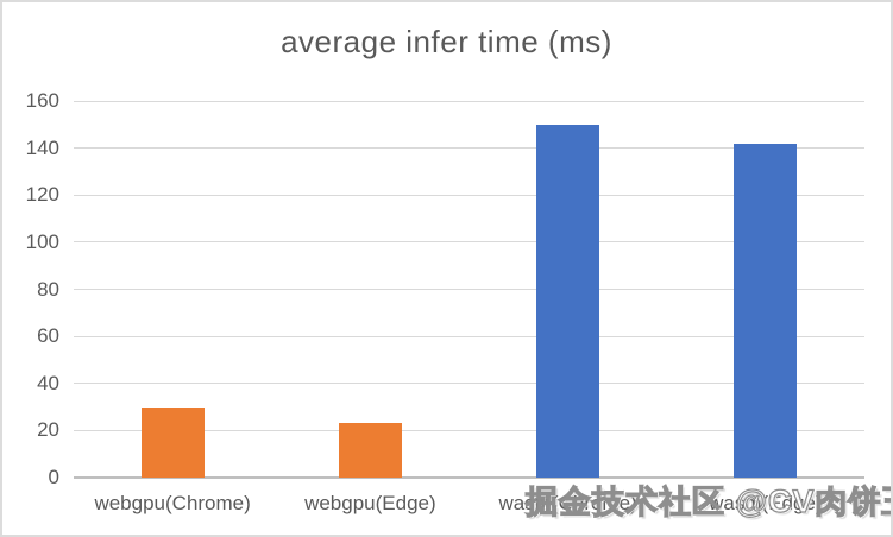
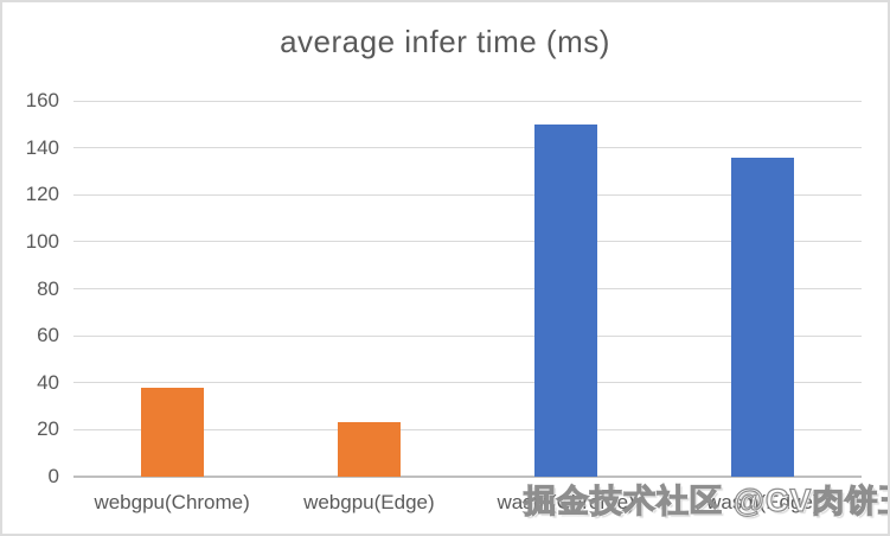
webgpu(Chrome): 30 -> 38
wasm(Edge): 142 -> 136
